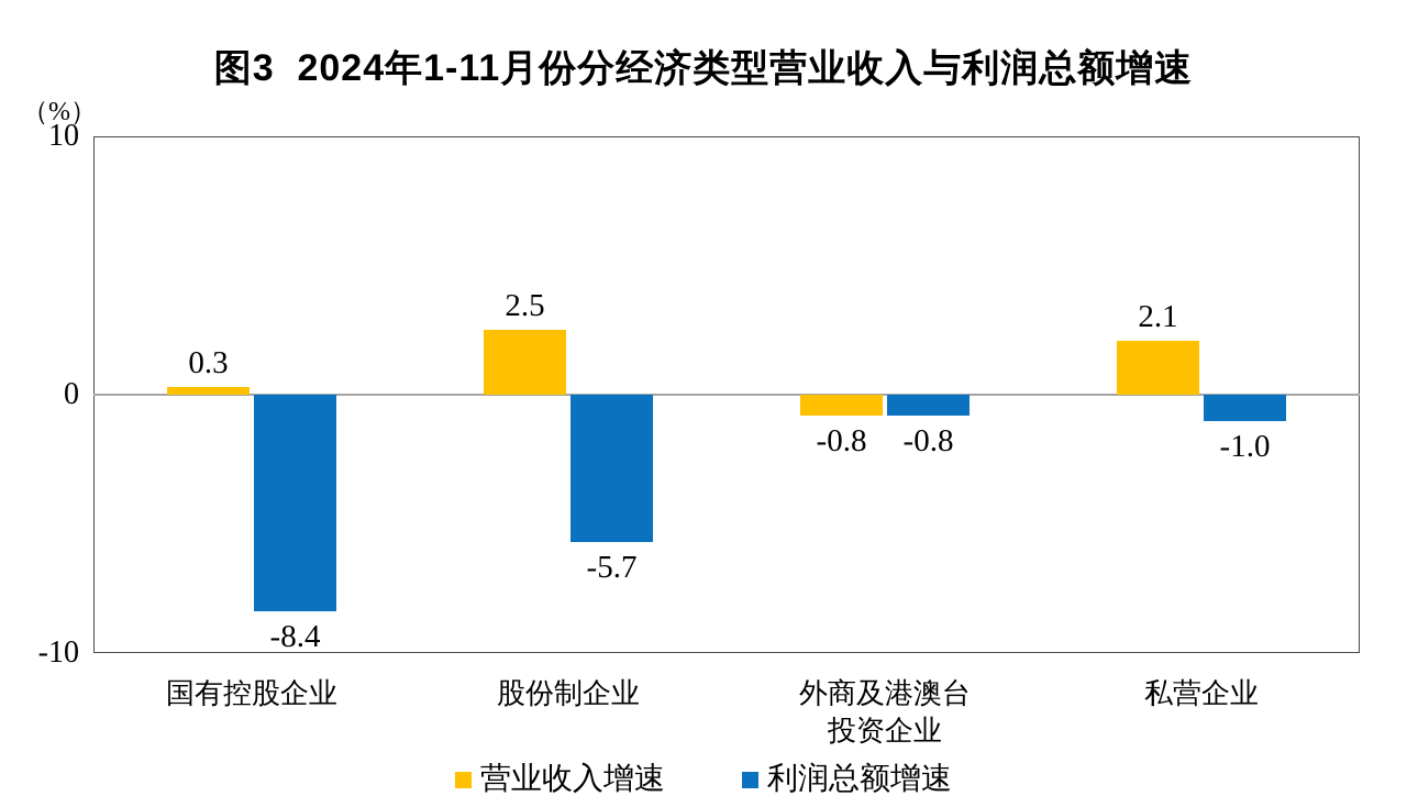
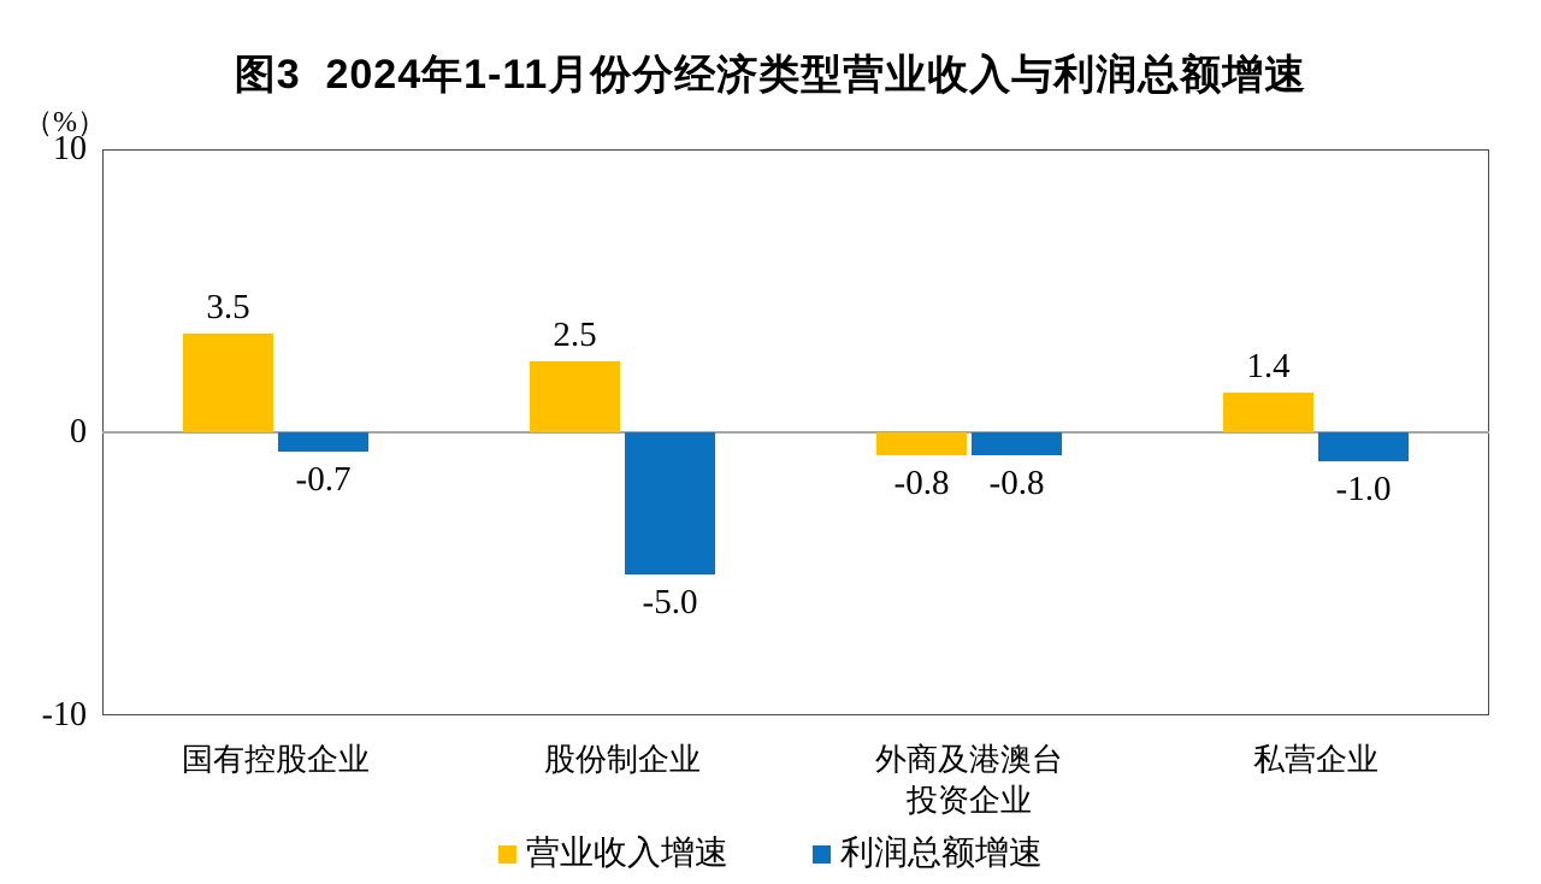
营业收入增速/国有控股企业: 0.3 -> 3.5
利润总额增速/国有控股企业: -8.4 -> -0.7
利润总额增速/股份制企业: -5.7 -> -5.0
营业收入增速/私营企业: 2.1 -> 1.4
